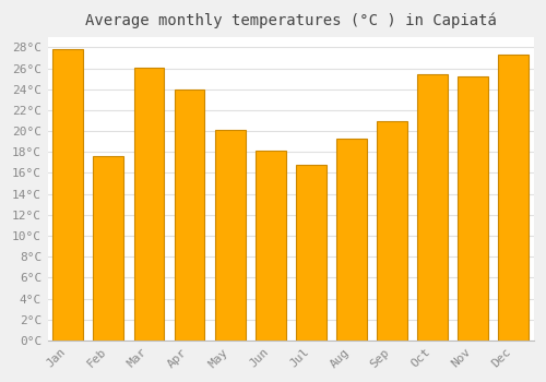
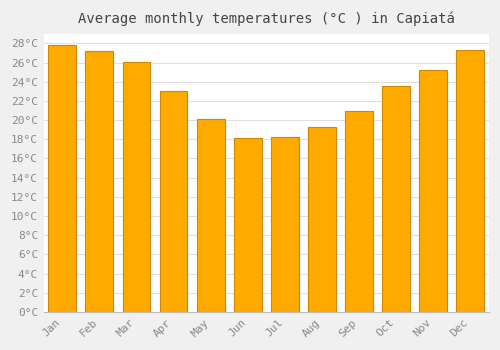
Feb: 17.6°C -> 27.2°C
Apr: 24.0°C -> 23.0°C
Jul: 16.8°C -> 18.2°C
Oct: 25.4°C -> 23.5°C
